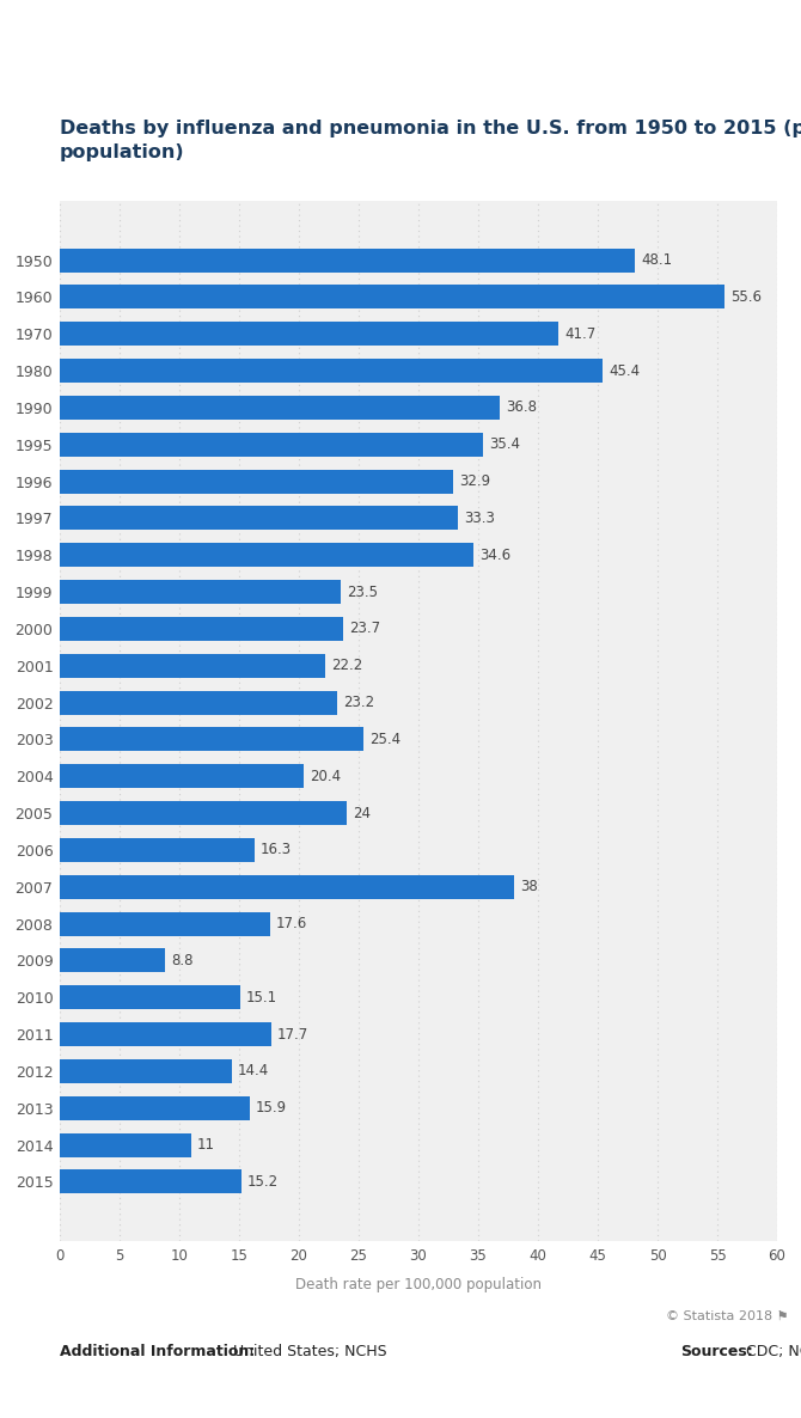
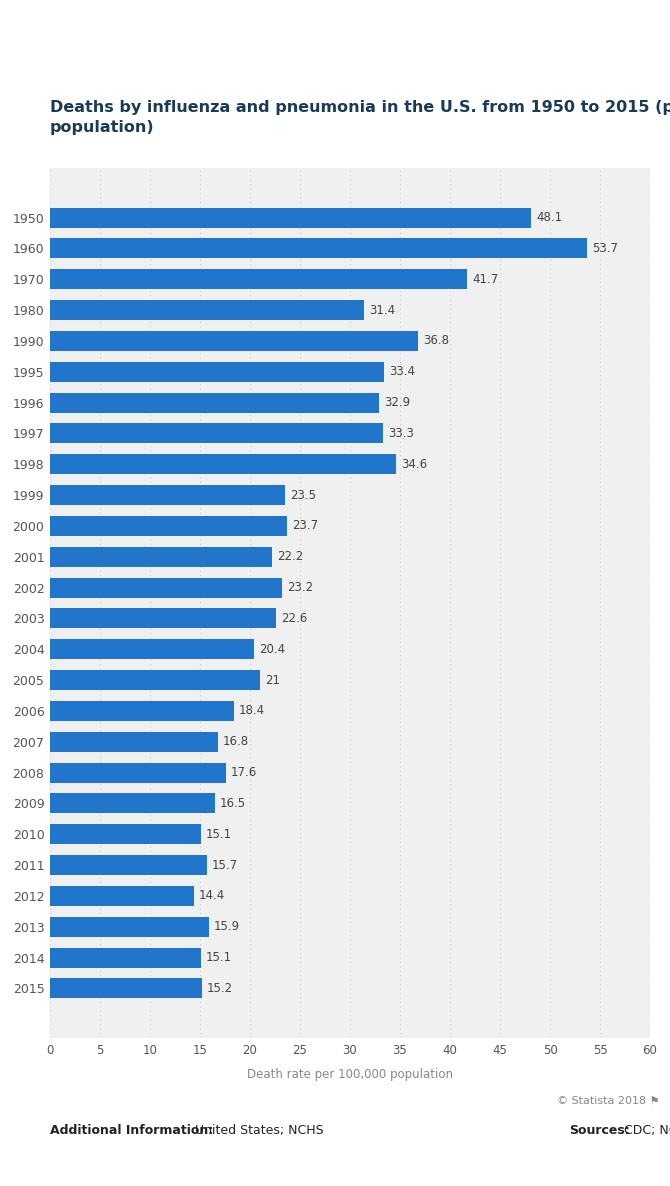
1960: 55.6 -> 53.7
1980: 45.4 -> 31.4
1995: 35.4 -> 33.4
2003: 25.4 -> 22.6
2005: 24 -> 21
2006: 16.3 -> 18.4
2007: 38 -> 16.8
2009: 8.8 -> 16.5
2011: 17.7 -> 15.7
2014: 11 -> 15.1
